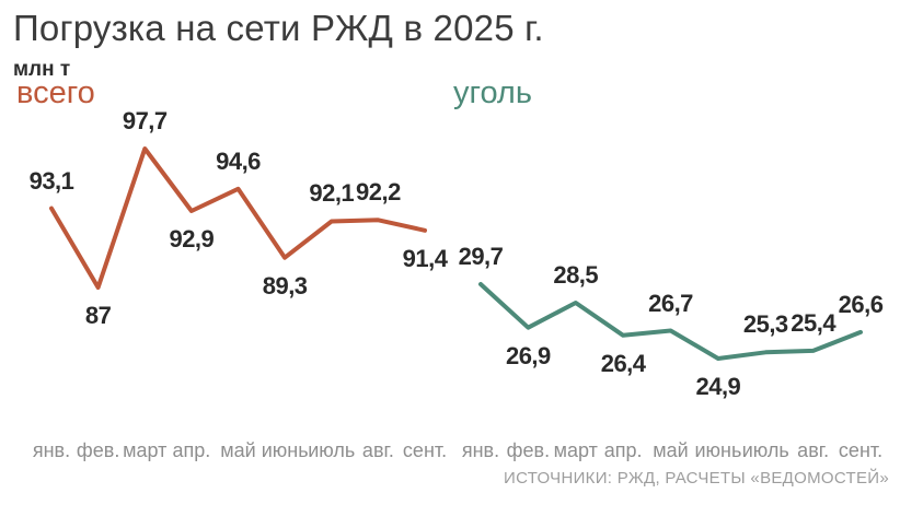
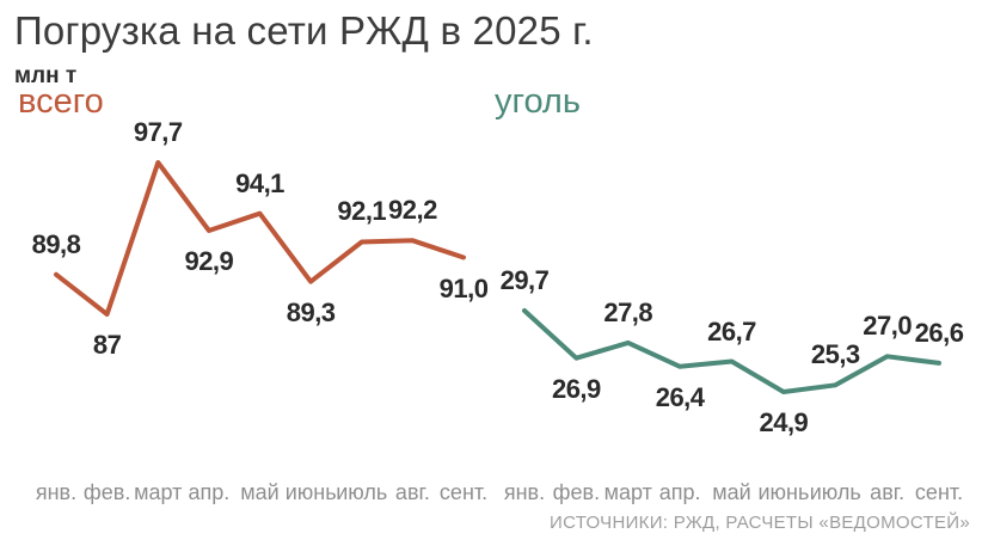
всего/янв.: 93,1 -> 89,8
всего/май: 94,6 -> 94,1
всего/сент.: 91,4 -> 91,0
уголь/март: 28,5 -> 27,8
уголь/авг.: 25,4 -> 27,0
